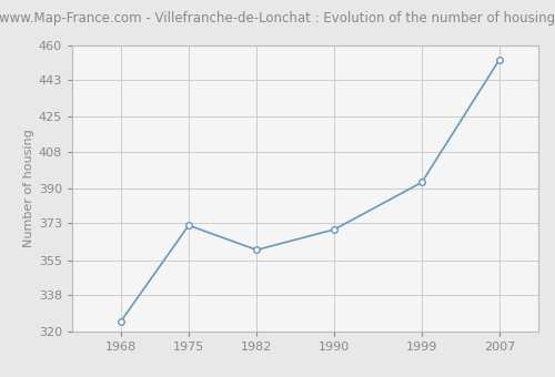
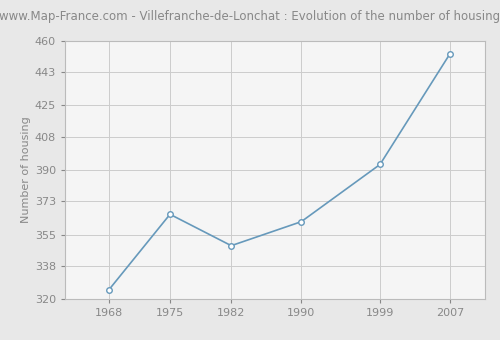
1975: 372 -> 366
1982: 360 -> 349
1990: 370 -> 362
